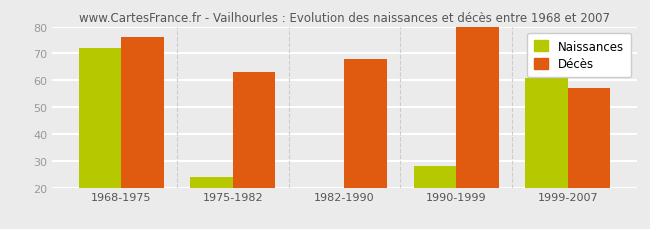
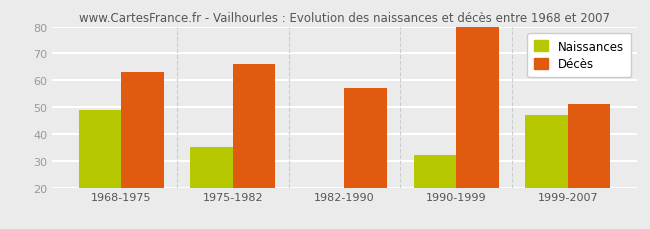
Naissances/1968-1975: 72 -> 49
Décès/1968-1975: 76 -> 63
Naissances/1975-1982: 24 -> 35
Décès/1975-1982: 63 -> 66
Décès/1982-1990: 68 -> 57
Naissances/1990-1999: 28 -> 32
Naissances/1999-2007: 61 -> 47
Décès/1999-2007: 57 -> 51
